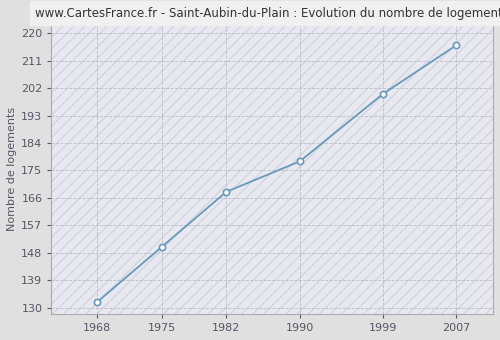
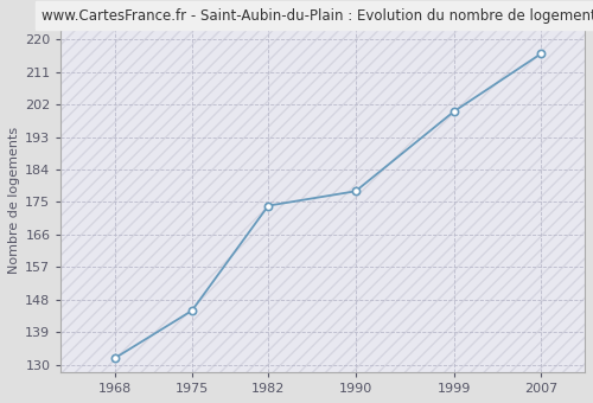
1975: 150 -> 145
1982: 168 -> 174
